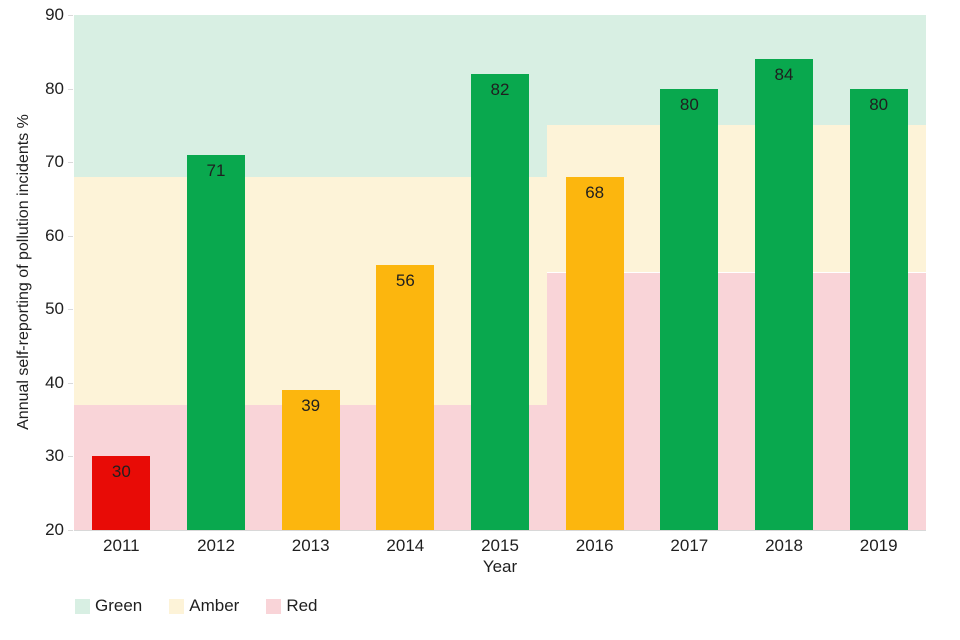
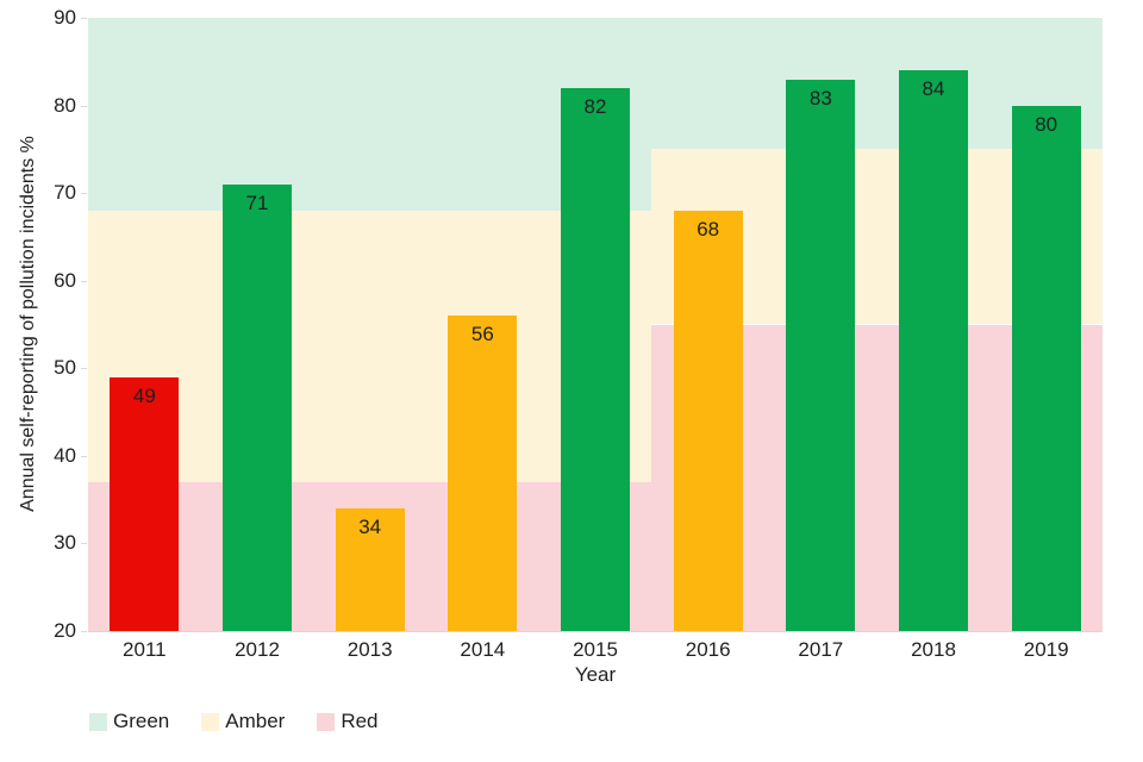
2011: 30 -> 49
2013: 39 -> 34
2017: 80 -> 83
